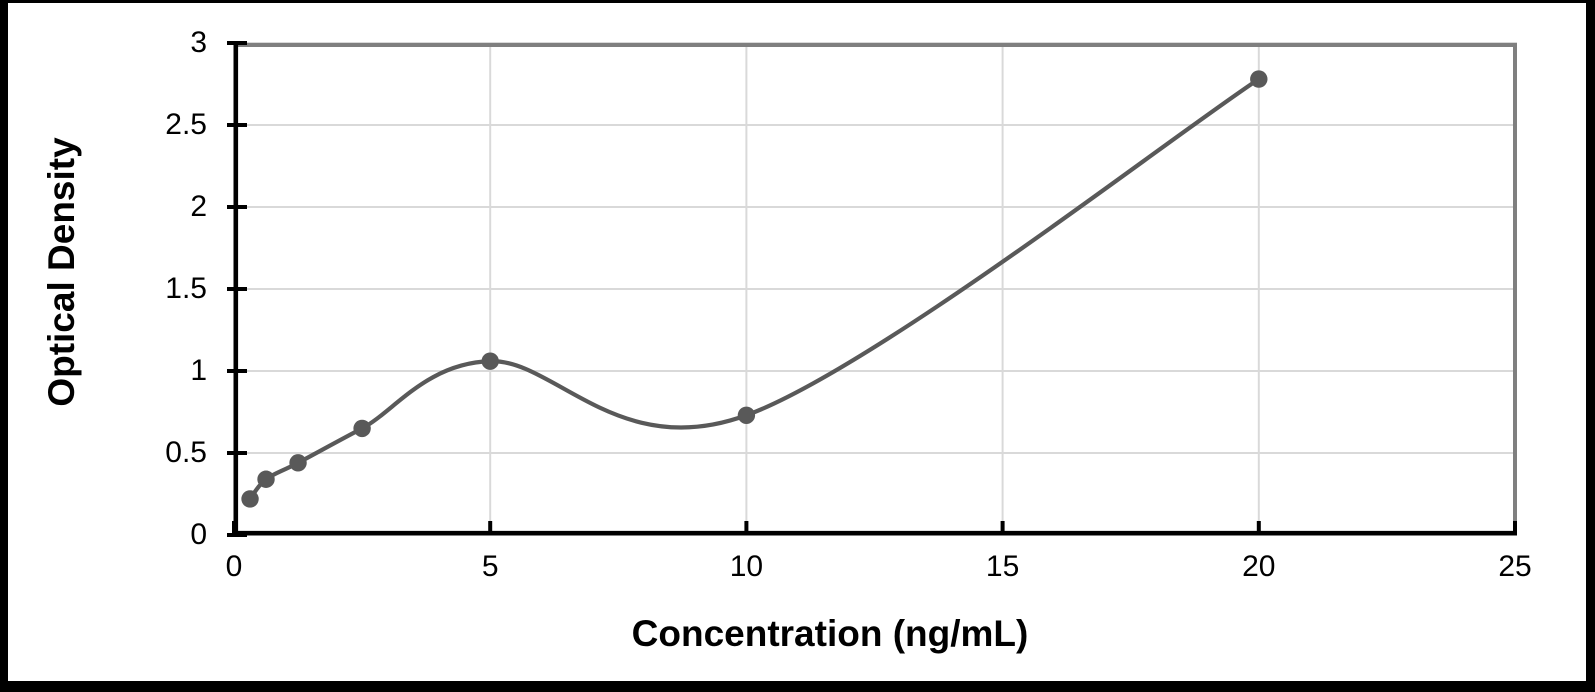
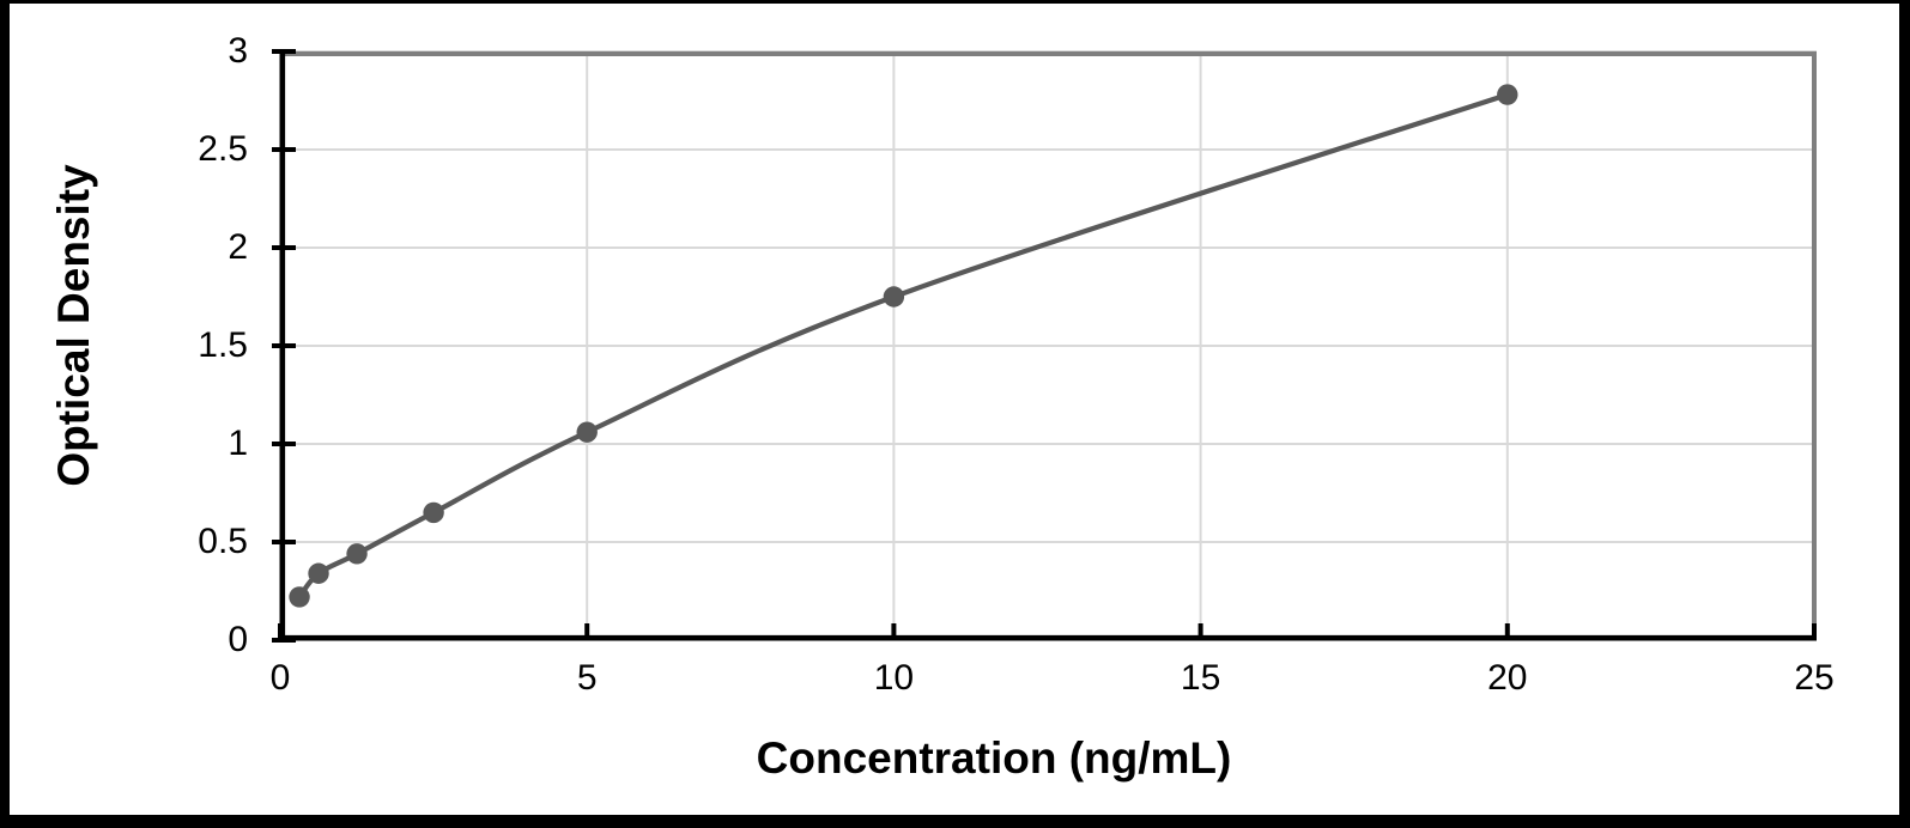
10: 0.73 -> 1.75
